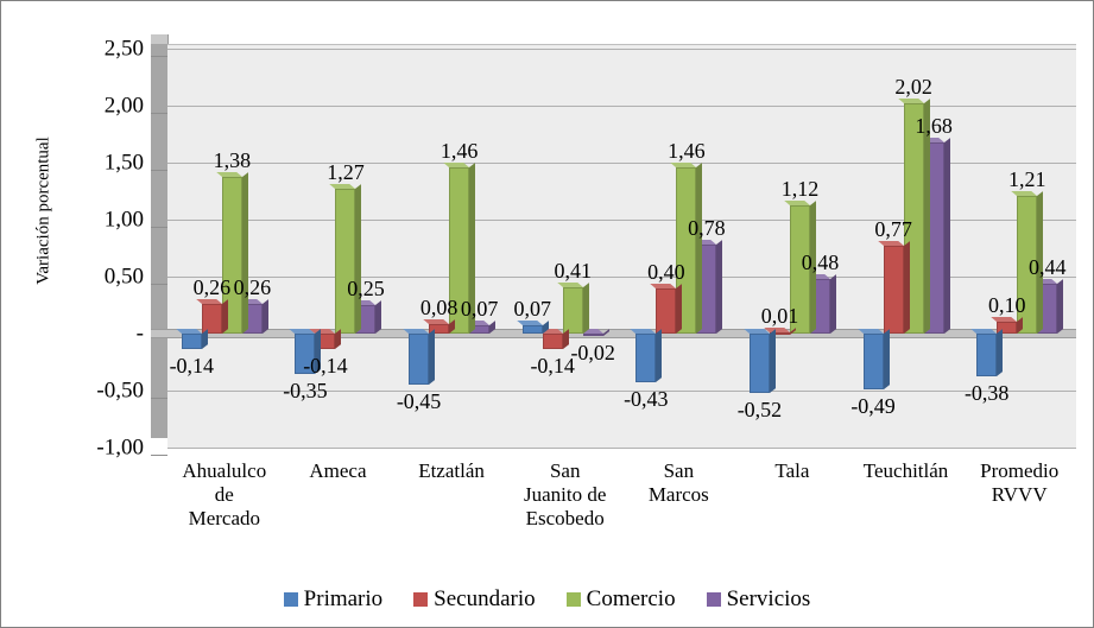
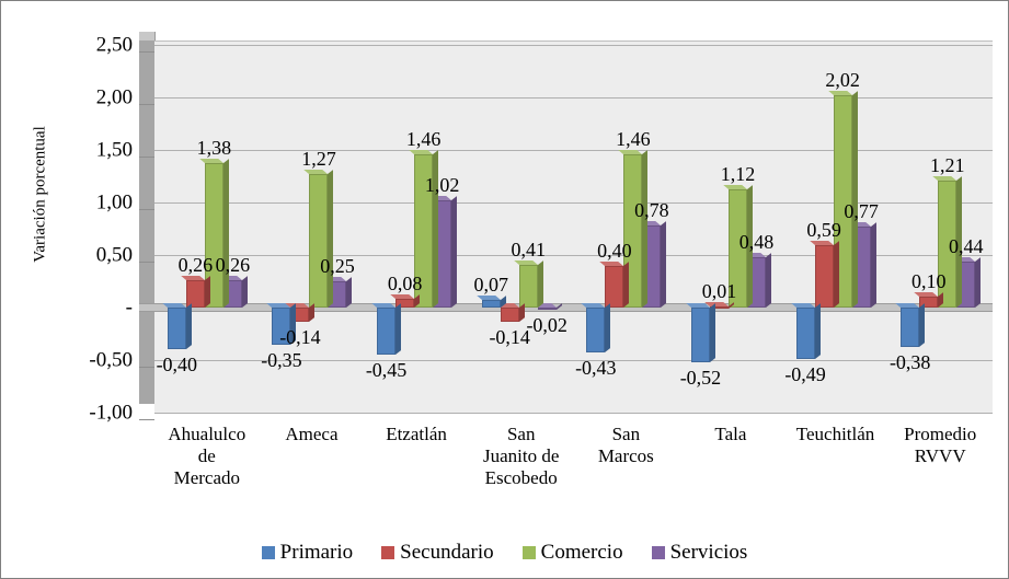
Primario/Ahualulco de Mercado: -0,14 -> -0,40
Servicios/Etzatlán: 0,07 -> 1,02
Secundario/Teuchitlán: 0,77 -> 0,59
Servicios/Teuchitlán: 1,68 -> 0,77
